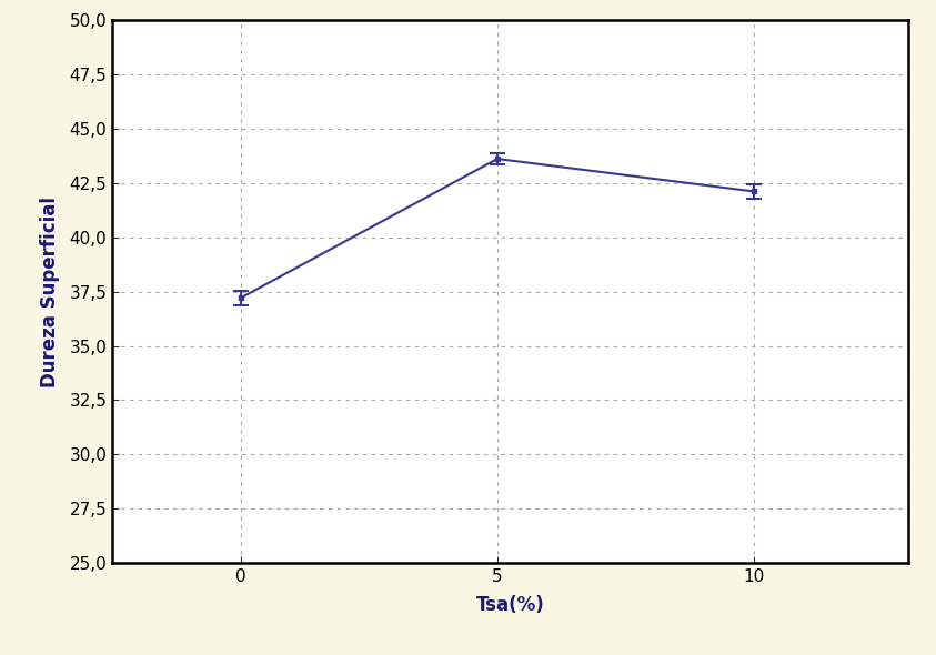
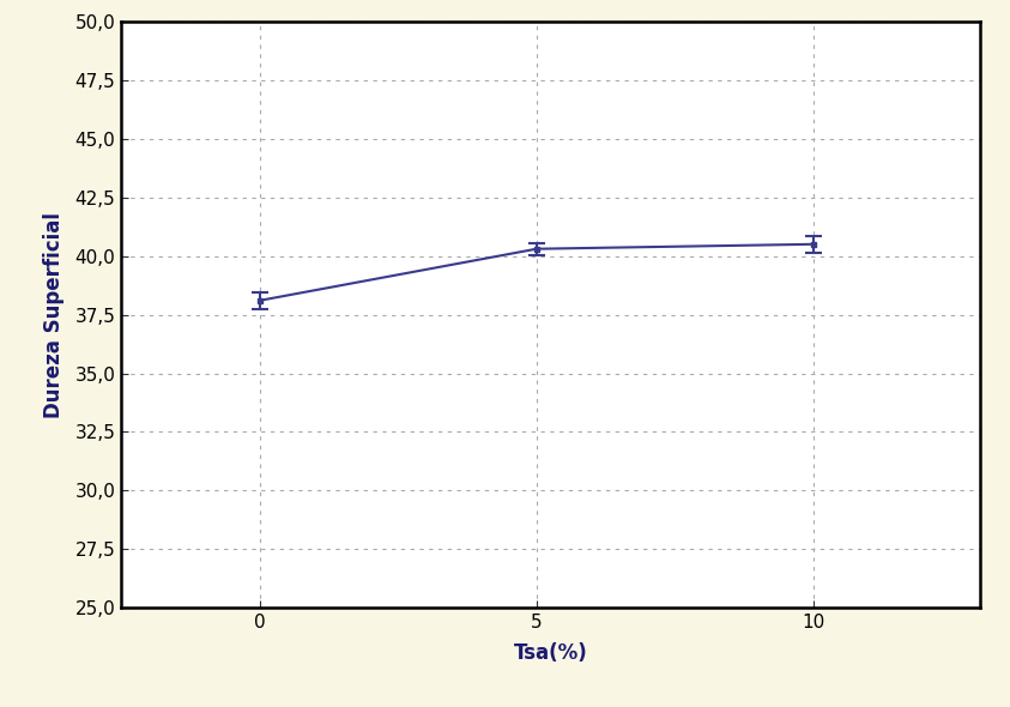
0: 37,2 -> 38,1
5: 43,6 -> 40,3
10: 42,1 -> 40,5
